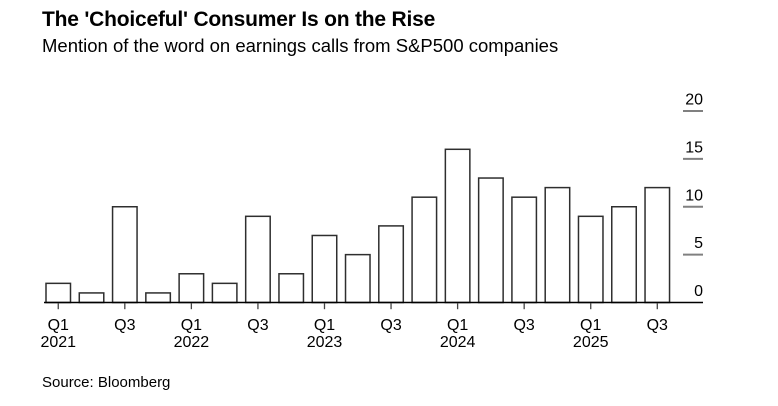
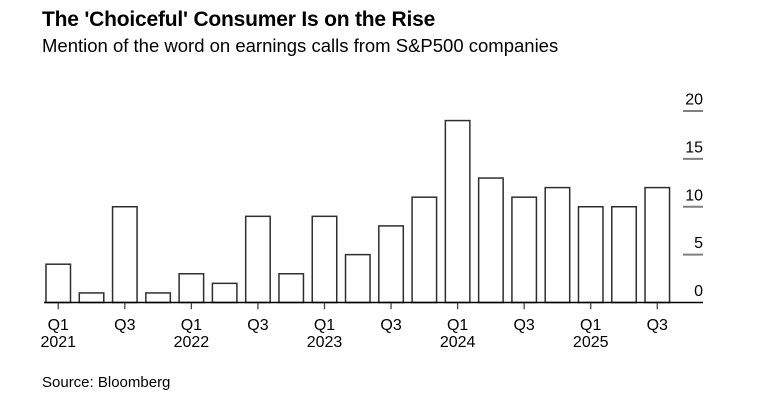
Q1 2021: 2 -> 4
Q1 2023: 7 -> 9
Q1 2024: 16 -> 19
Q1 2025: 9 -> 10
